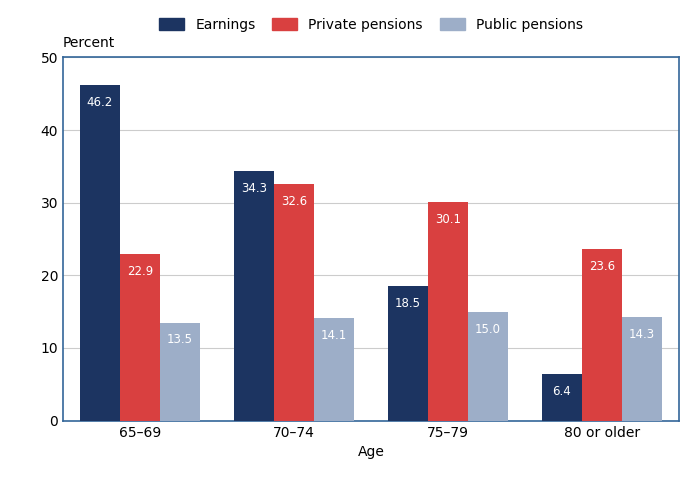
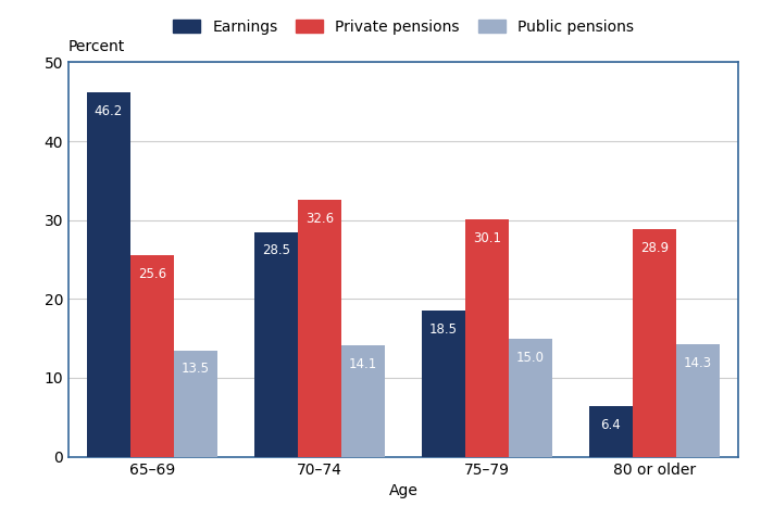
Private pensions/65–69: 22.9 -> 25.6
Earnings/70–74: 34.3 -> 28.5
Private pensions/80 or older: 23.6 -> 28.9
